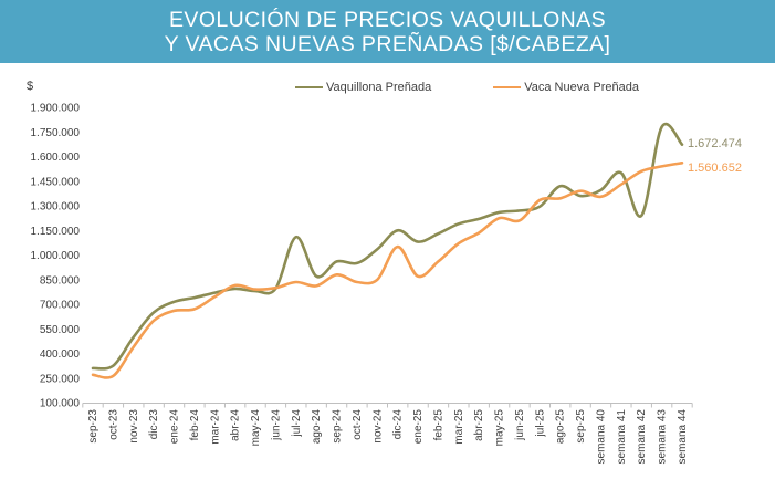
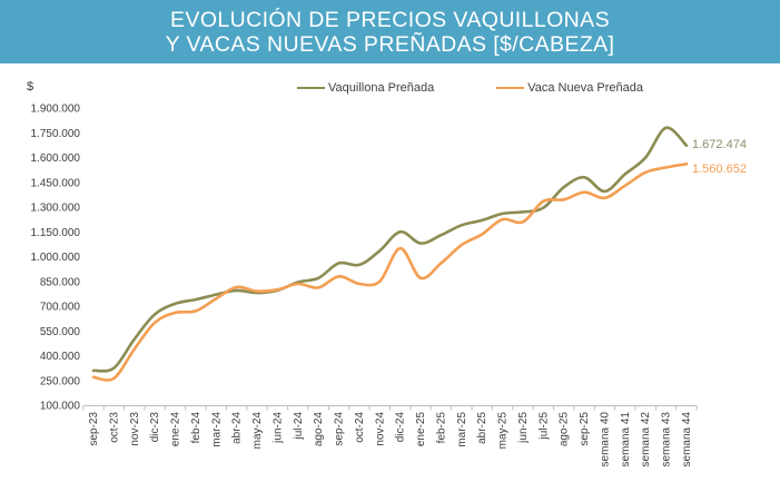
Vaquillona Preñada/jul-24: 1110000 -> 840000
Vaquillona Preñada/sep-25: 1360000 -> 1480000
Vaquillona Preñada/semana 42: 1240000 -> 1600000
